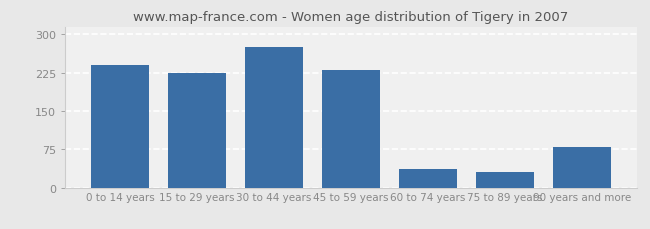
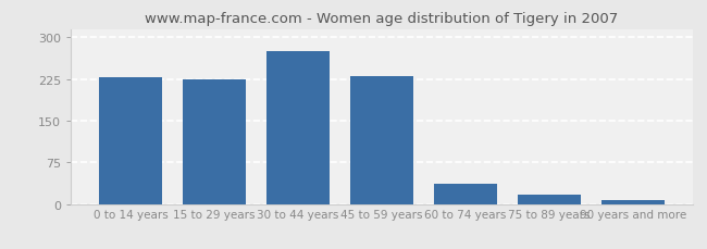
0 to 14 years: 240 -> 228
75 to 89 years: 30 -> 17
90 years and more: 80 -> 7
